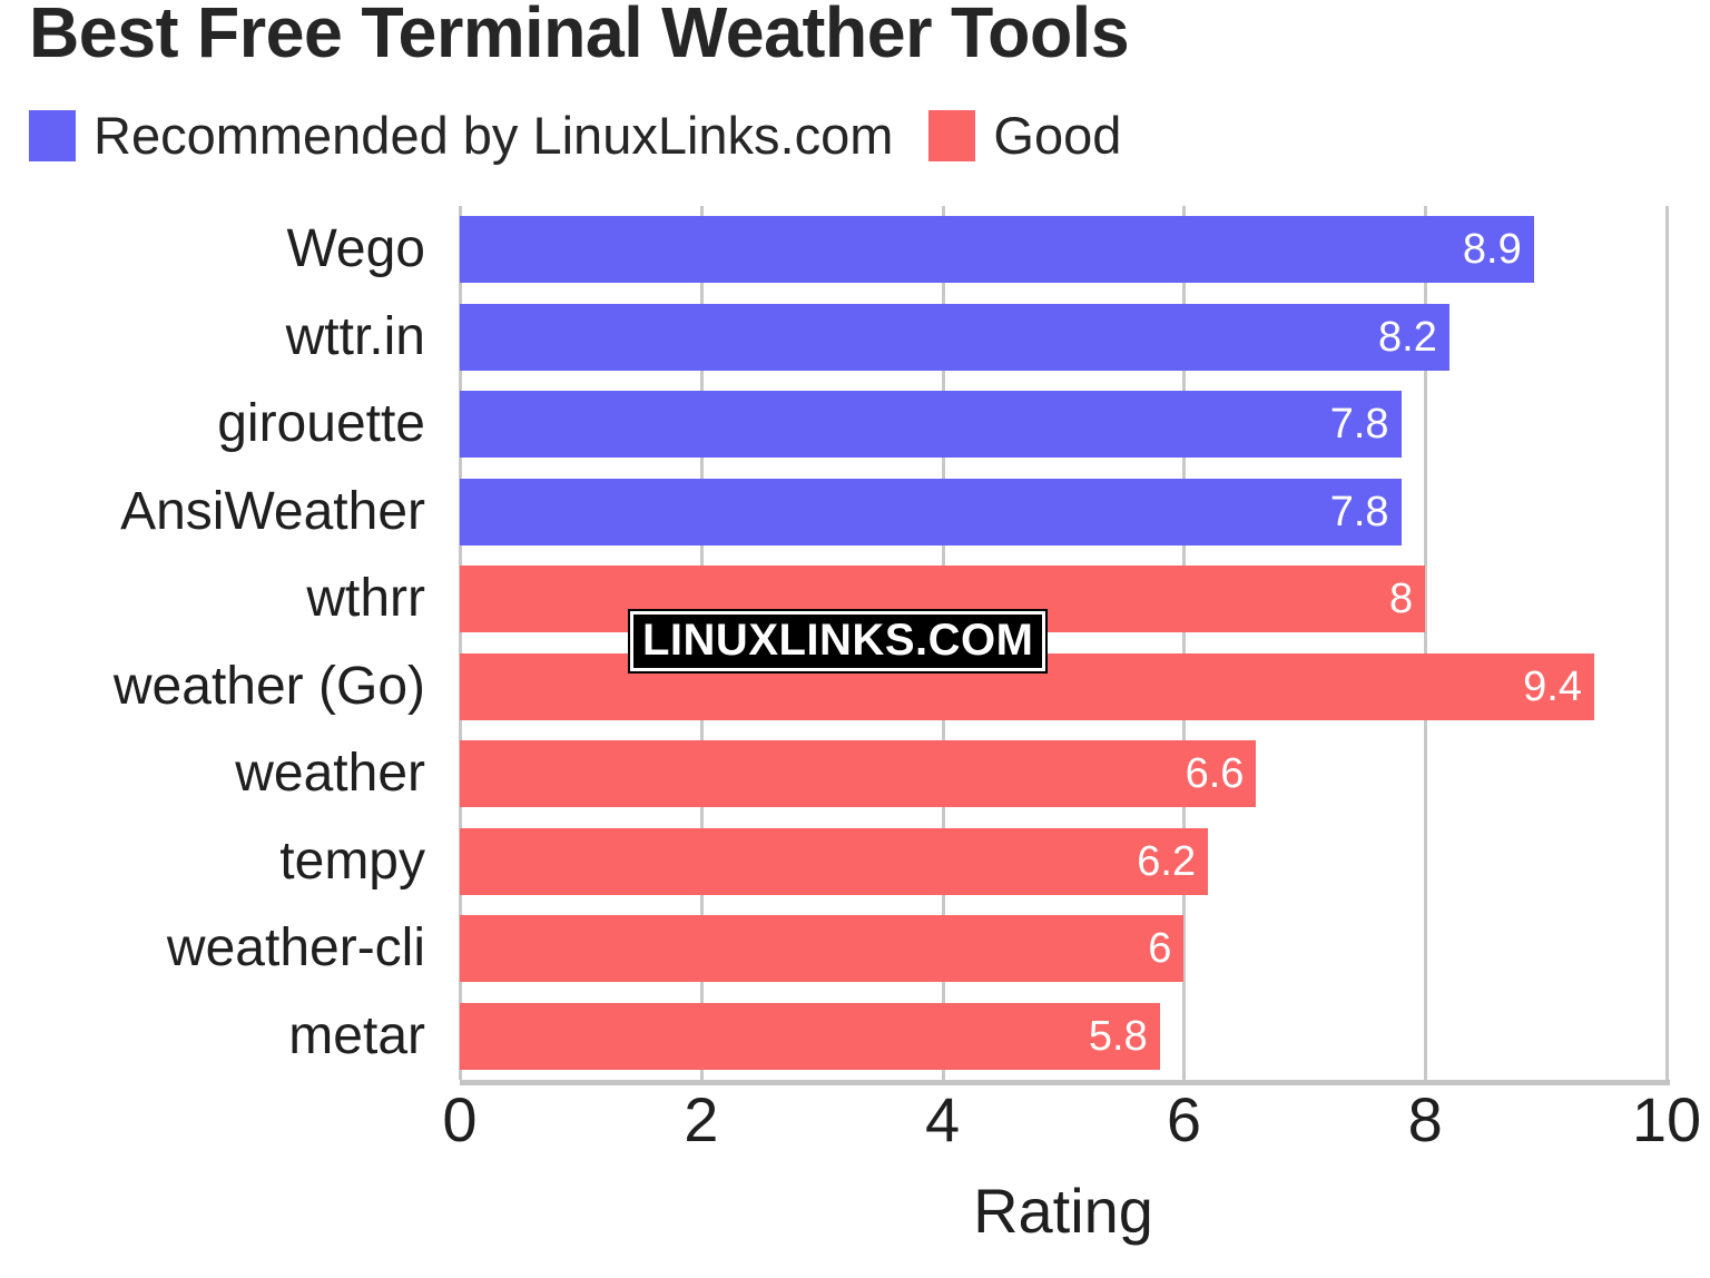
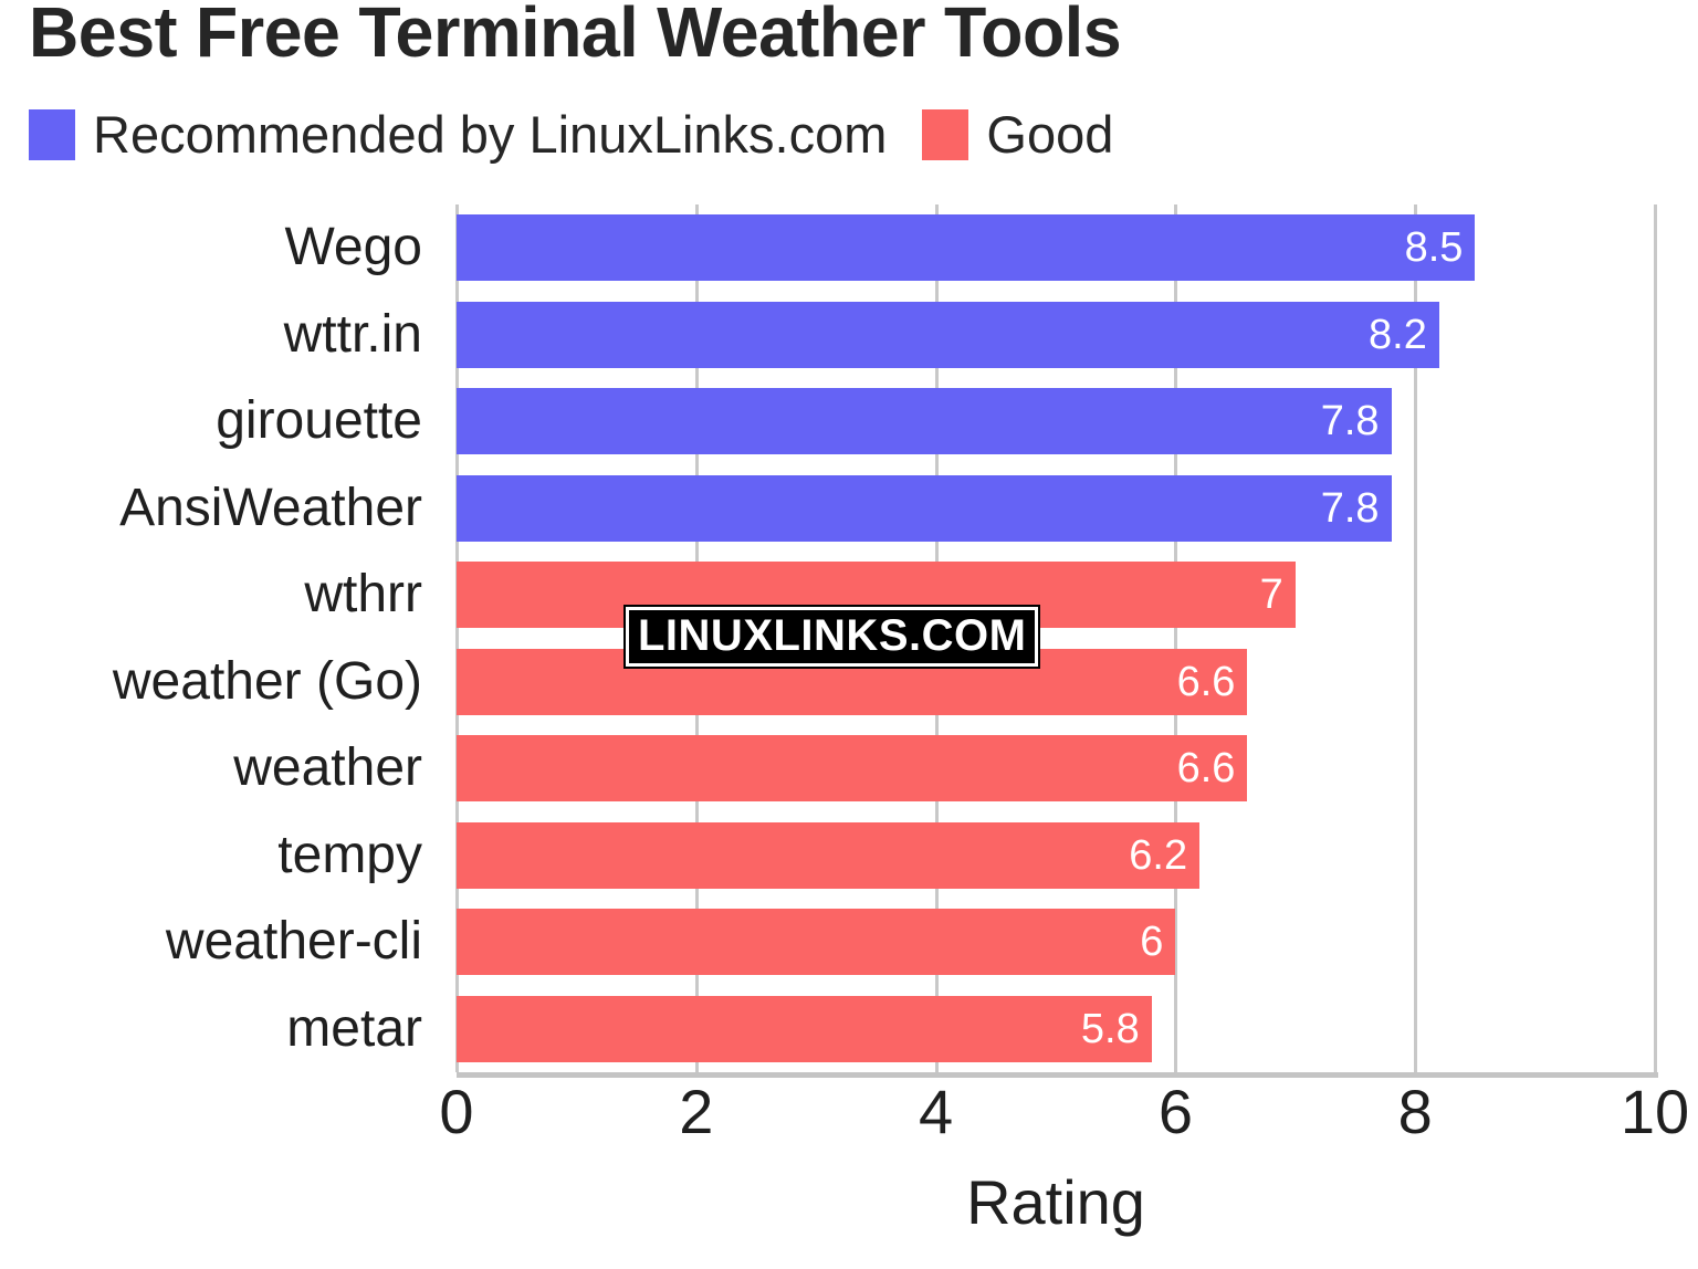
Wego: 8.9 -> 8.5
wthrr: 8 -> 7
weather (Go): 9.4 -> 6.6
